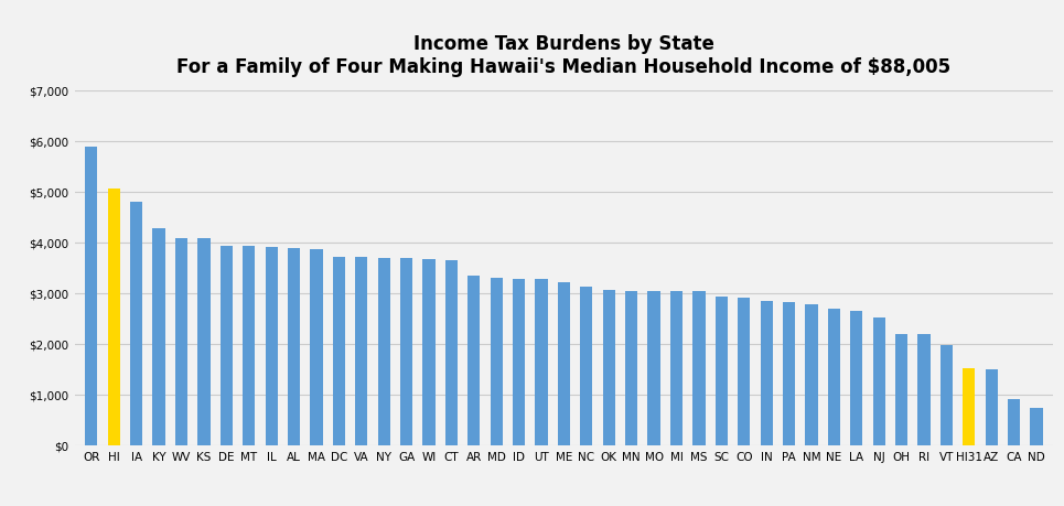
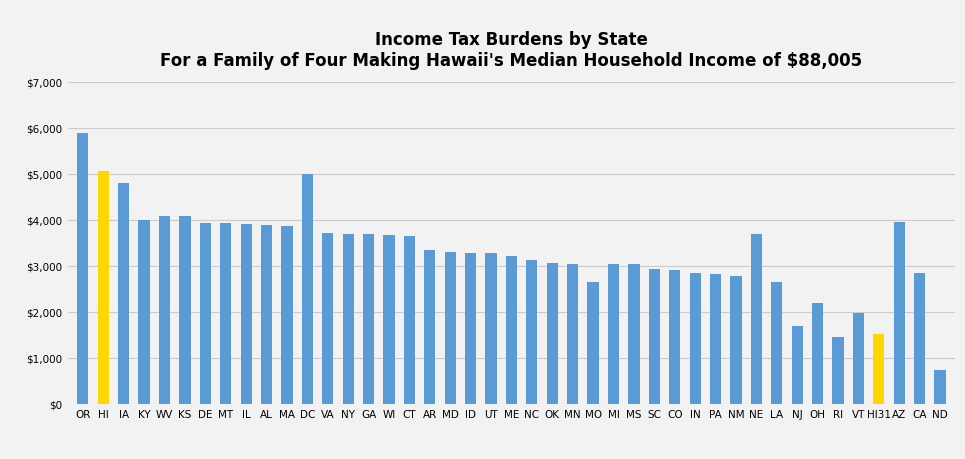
KY: $4,270 -> $4,000
DC: $3,720 -> $5,000
MO: $3,040 -> $2,650
NE: $2,700 -> $3,700
NJ: $2,520 -> $1,700
RI: $2,190 -> $1,450
AZ: $1,490 -> $3,950
CA: $900 -> $2,850
